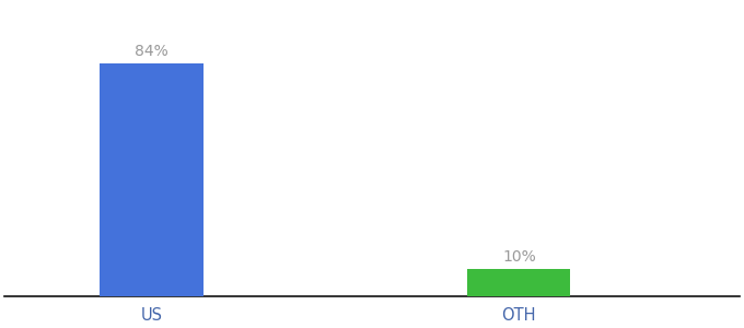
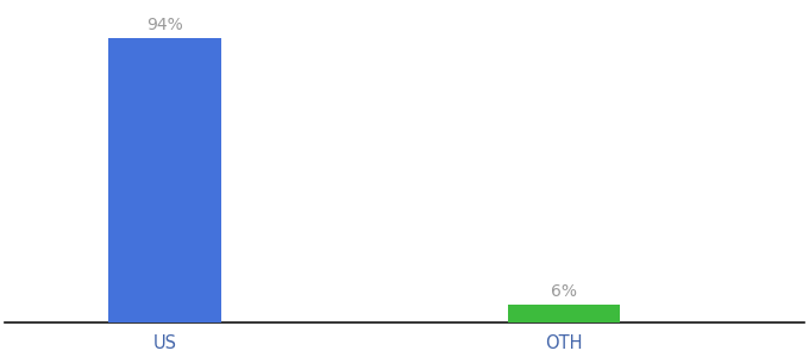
US: 84% -> 94%
OTH: 10% -> 6%
